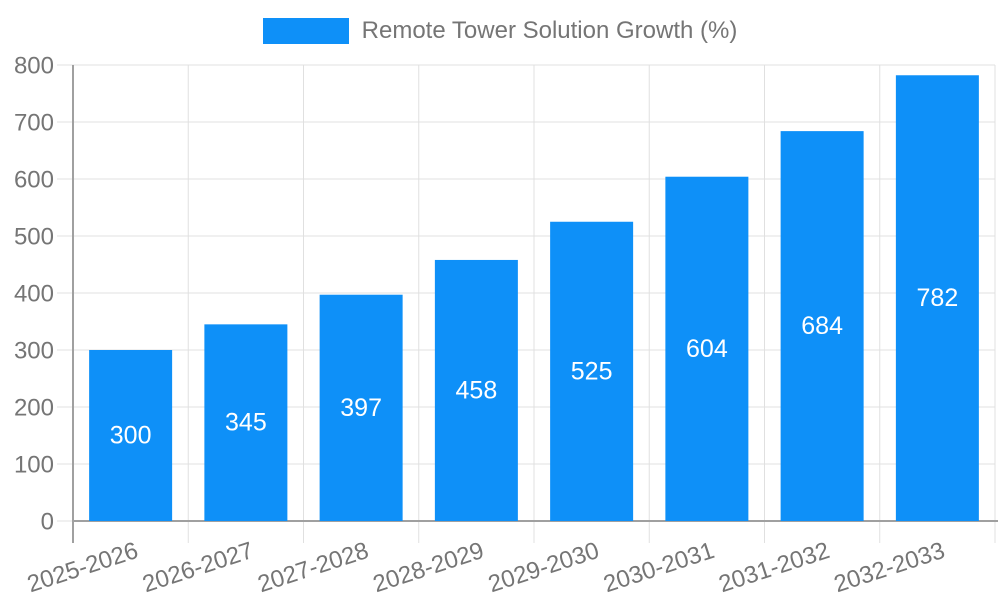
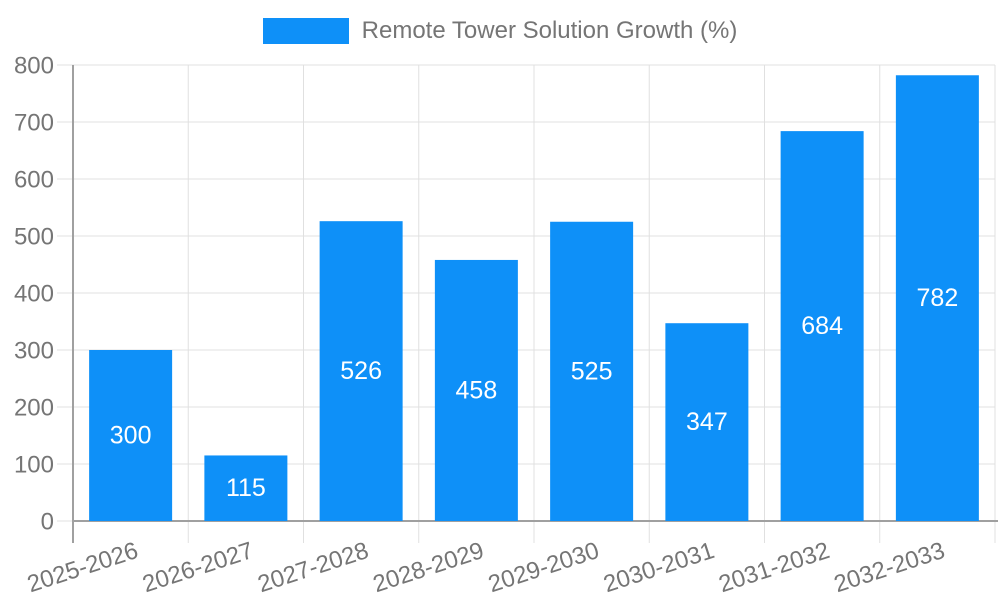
2026-2027: 345 -> 115
2027-2028: 397 -> 526
2030-2031: 604 -> 347
